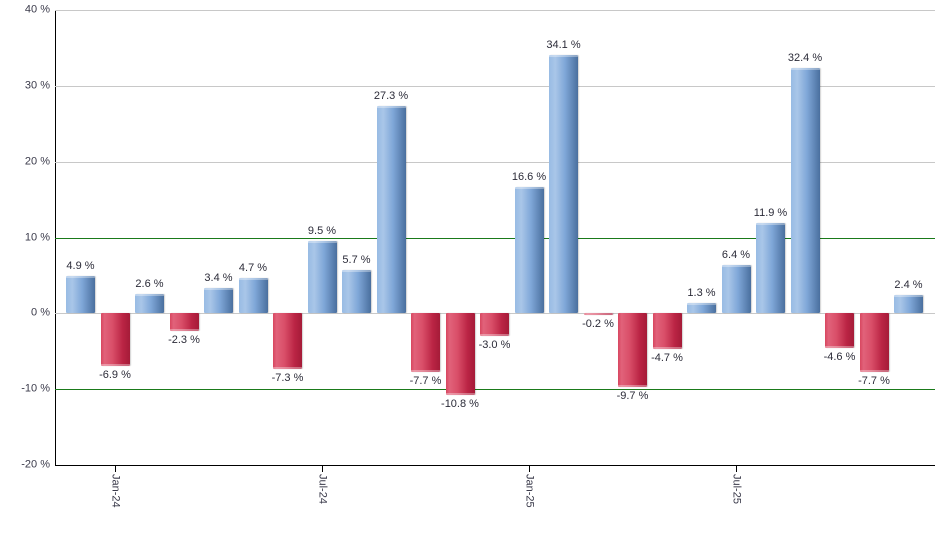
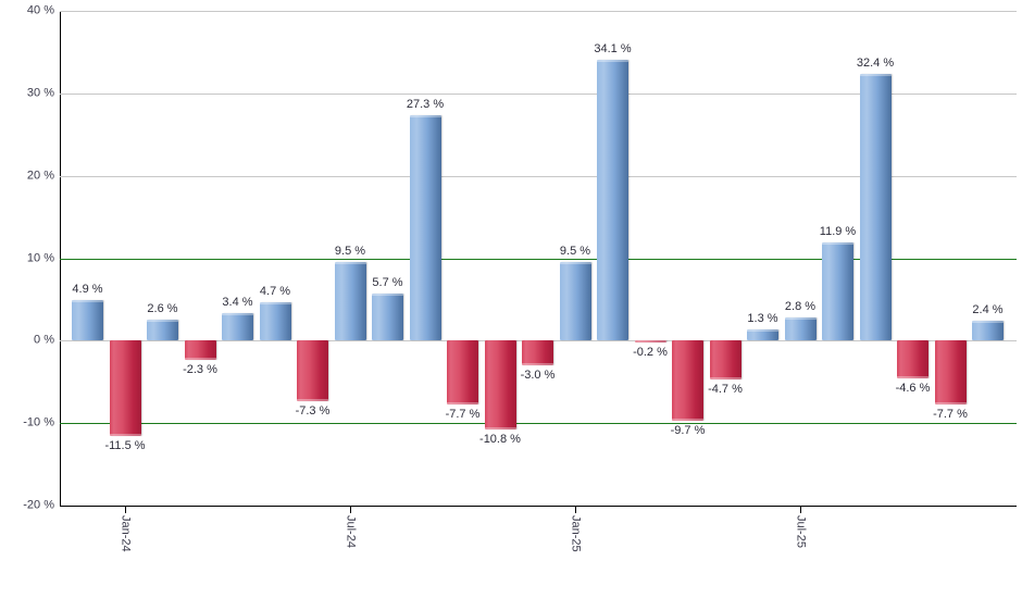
Jan-24: -6.9 -> -11.5
Jan-25: 16.6 -> 9.5
Jul-25: 6.4 -> 2.8
